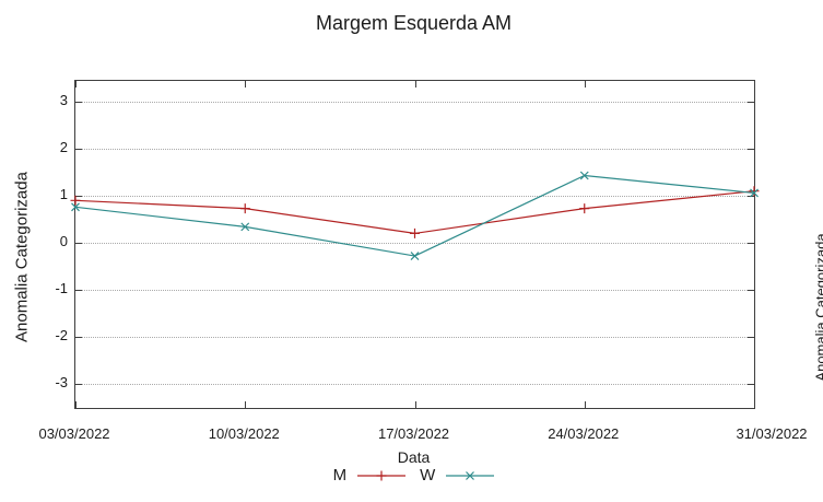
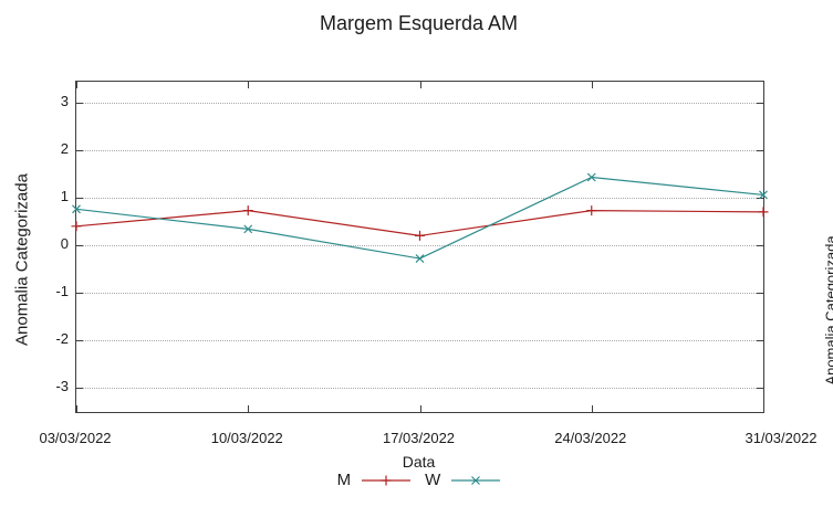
M/03/03/2022: 0.9 -> 0.4
M/31/03/2022: 1.1 -> 0.7
